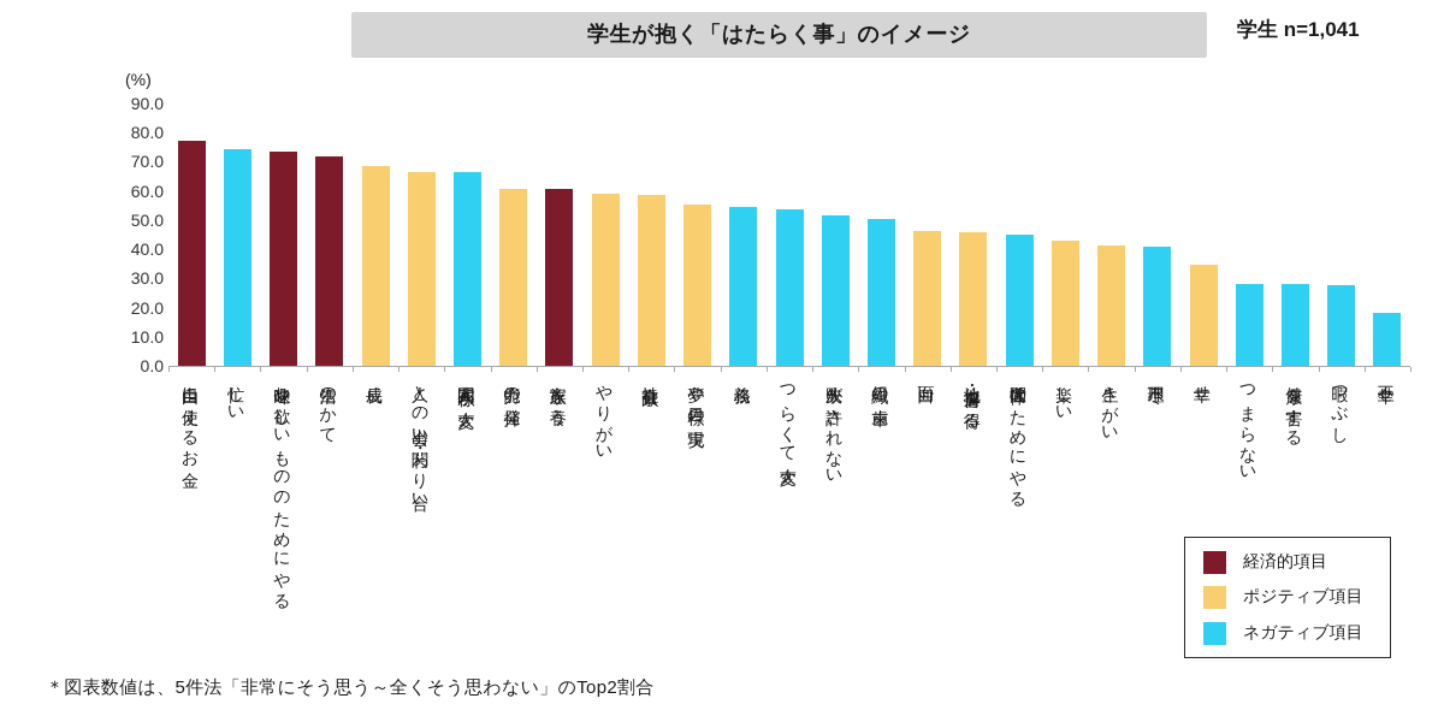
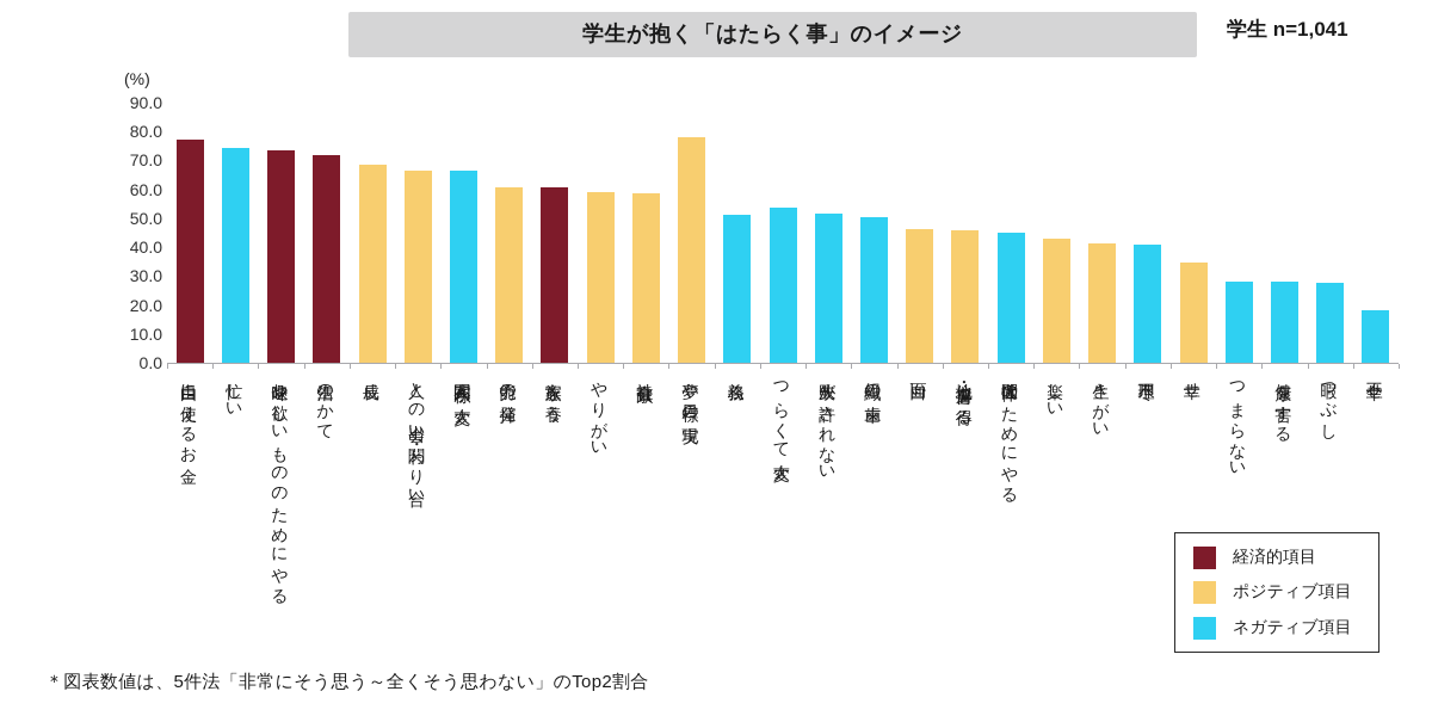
夢や目標の実現: 55 -> 78
義務: 55 -> 51
